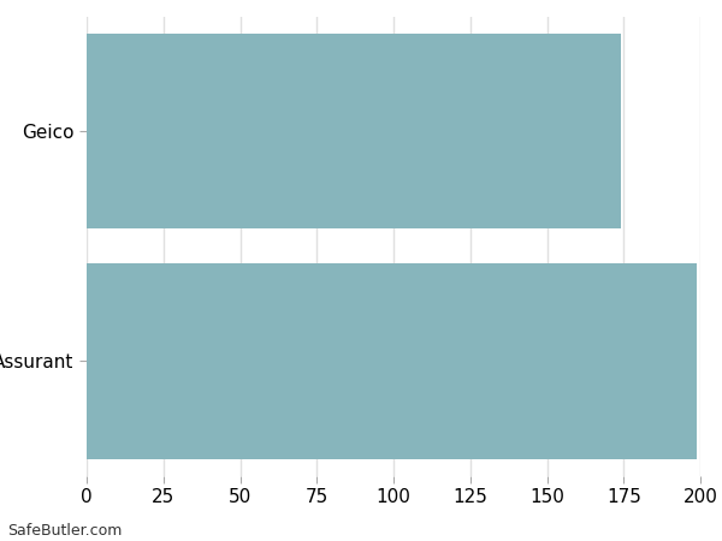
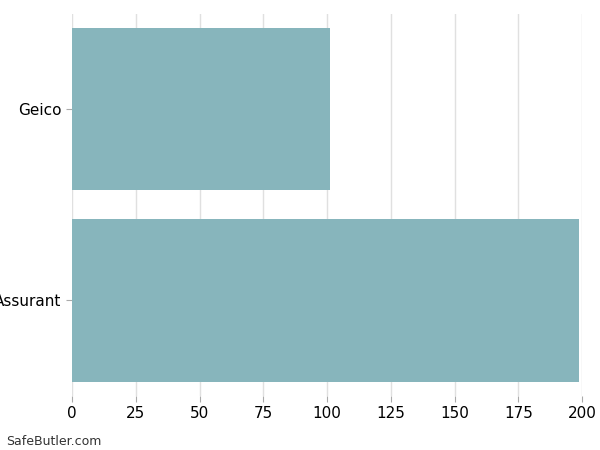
Geico: 174 -> 101
